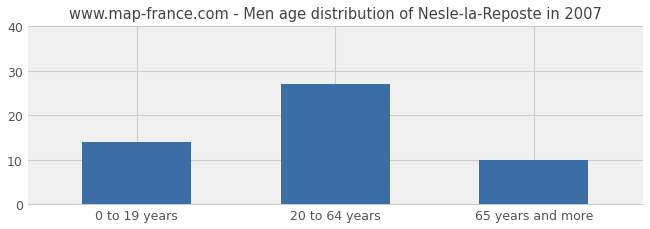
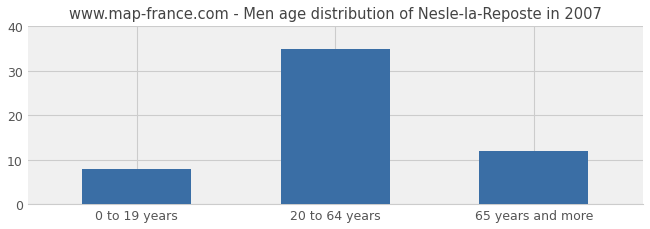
0 to 19 years: 14 -> 8
20 to 64 years: 27 -> 35
65 years and more: 10 -> 12
